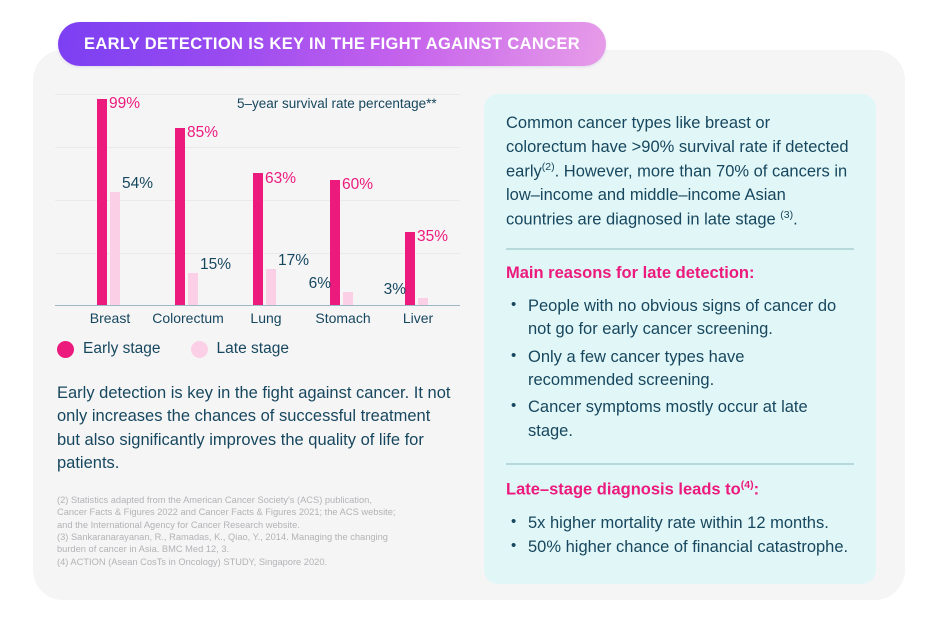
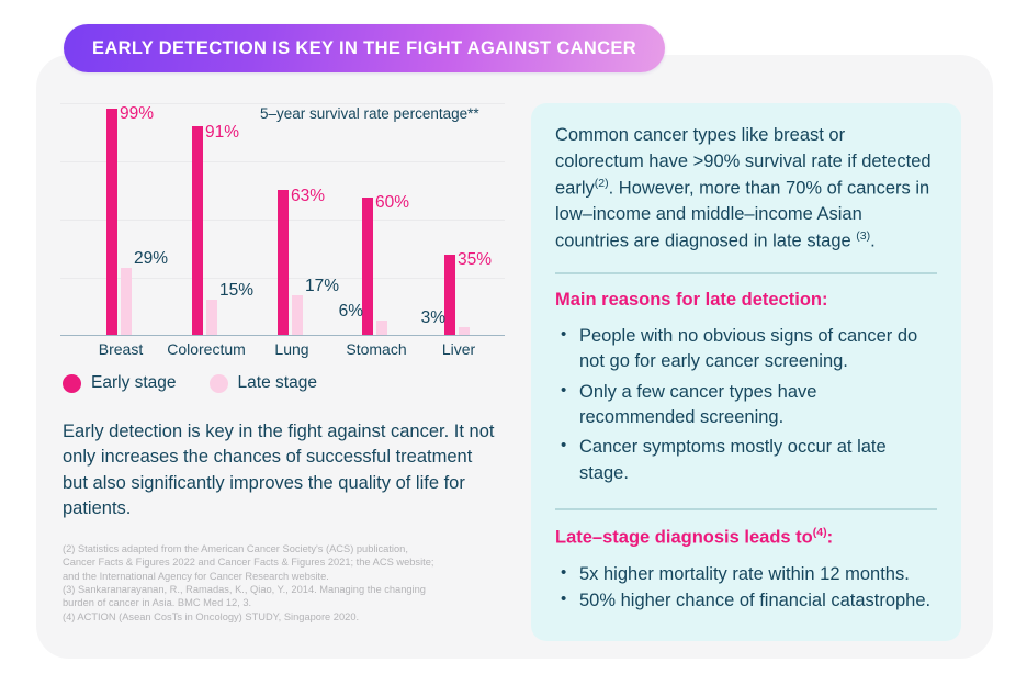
Late stage/Breast: 54% -> 29%
Early stage/Colorectum: 85% -> 91%
